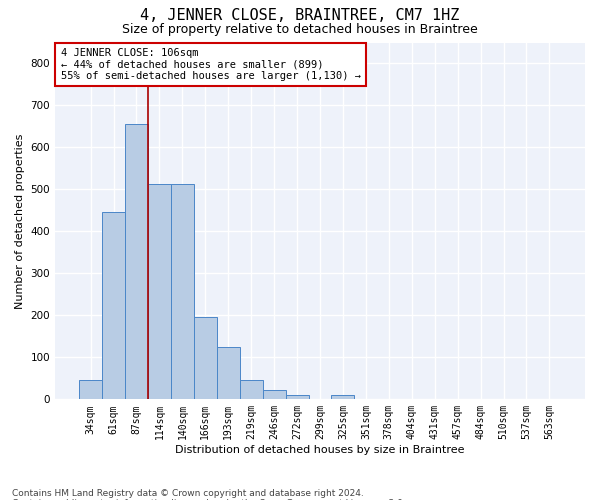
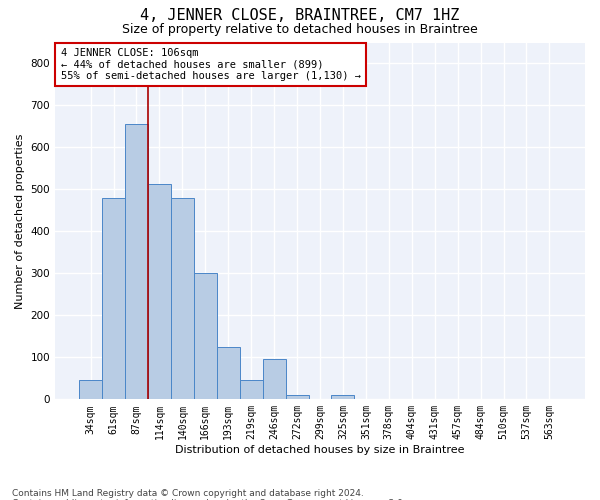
61sqm: 446 -> 480
140sqm: 514 -> 480
166sqm: 196 -> 300
246sqm: 23 -> 95
